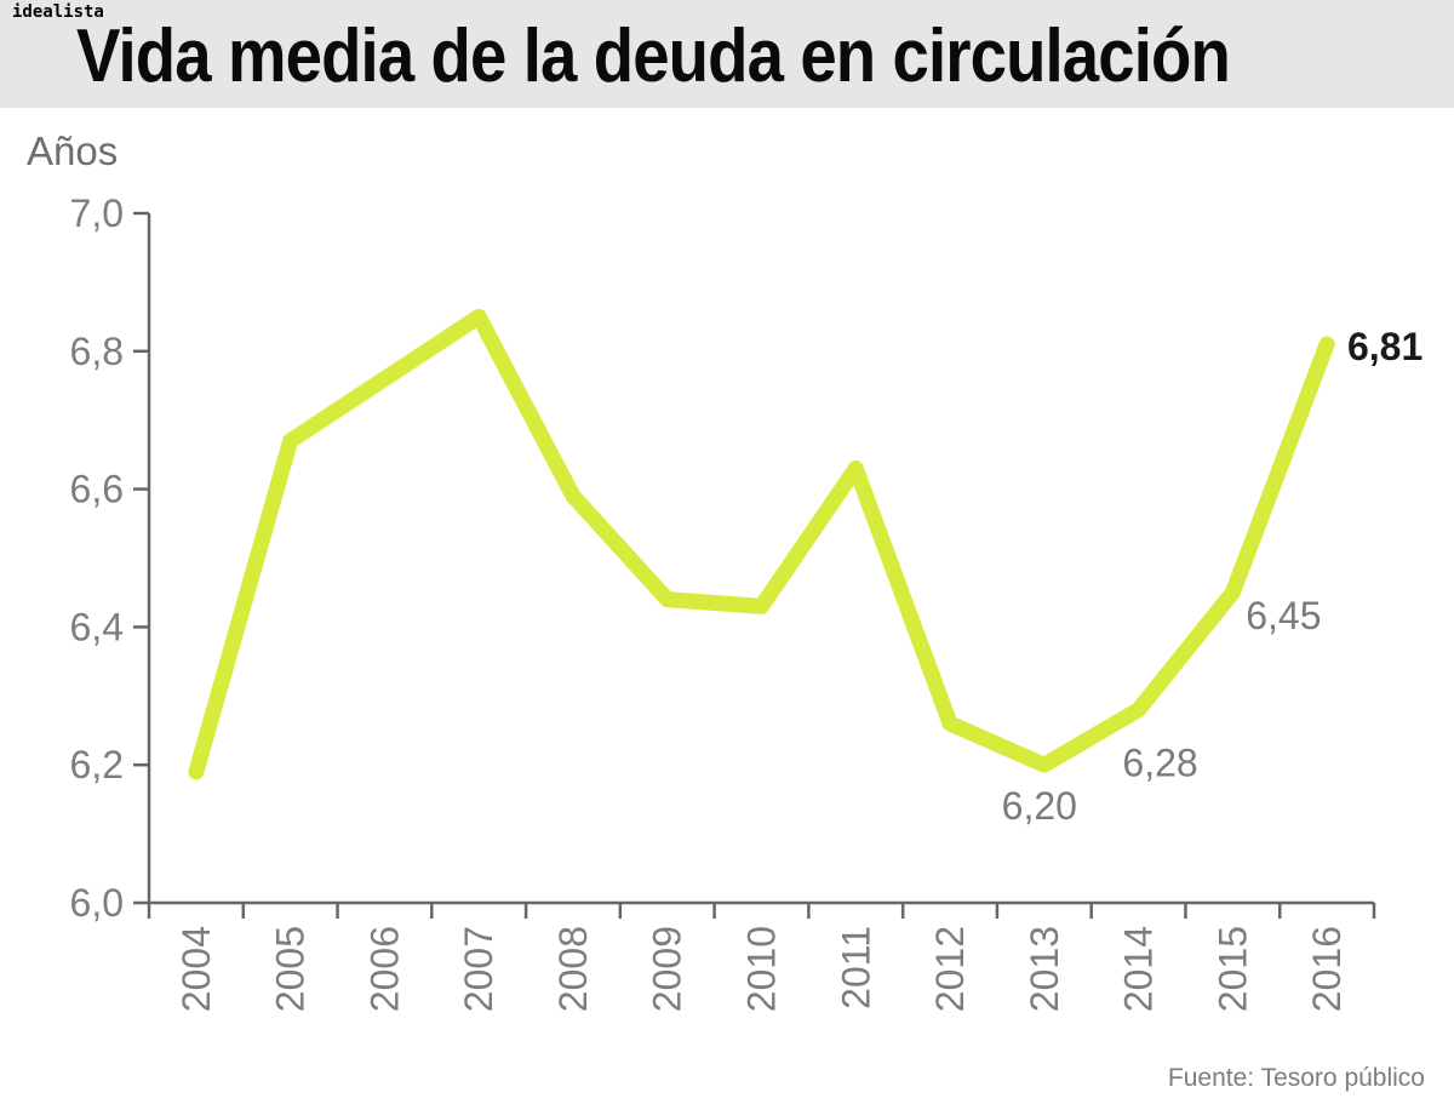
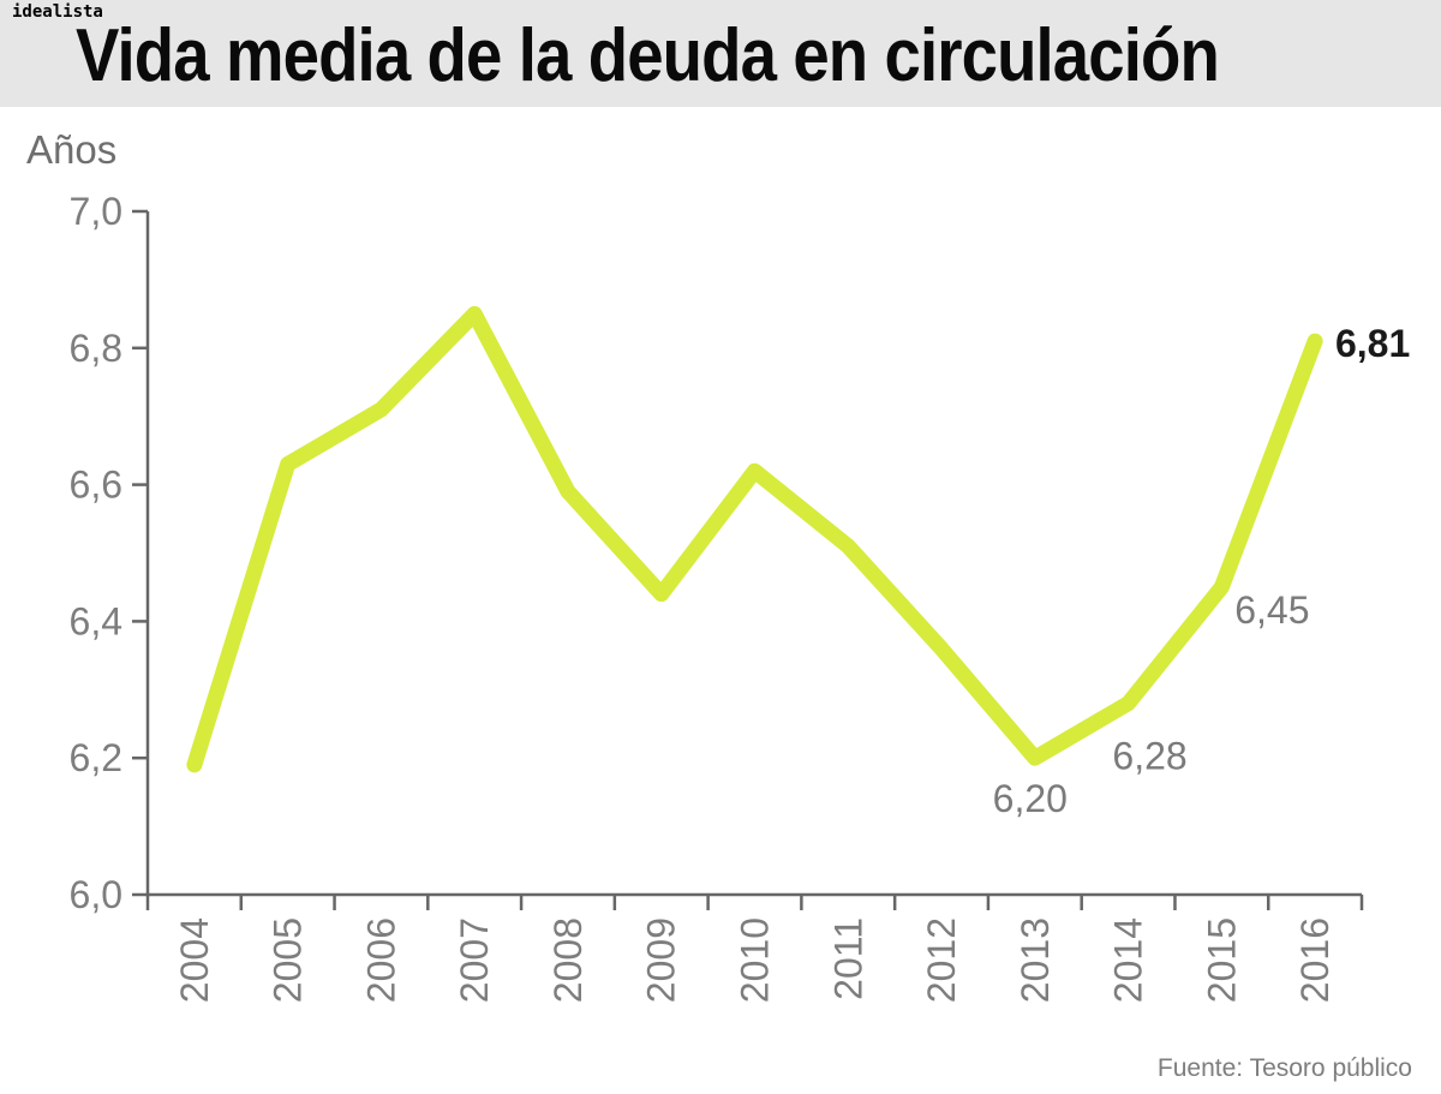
2005: 6,67 -> 6,63
2006: 6,76 -> 6,71
2010: 6,43 -> 6,62
2011: 6,63 -> 6,51
2012: 6,26 -> 6,36
